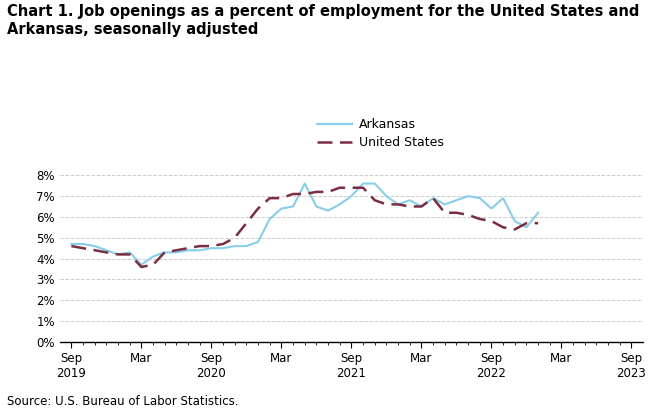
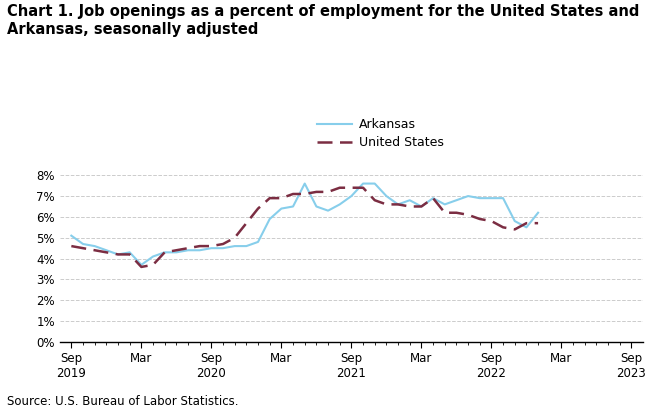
Arkansas/Sep 2019: 4.7% -> 5.1%
Arkansas/Sep 2022: 6.4% -> 6.9%
